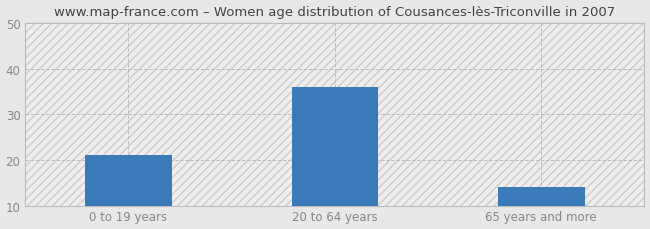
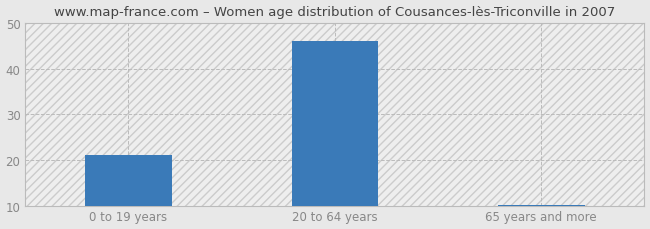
20 to 64 years: 36.0 -> 46.0
65 years and more: 14.0 -> 10.2
